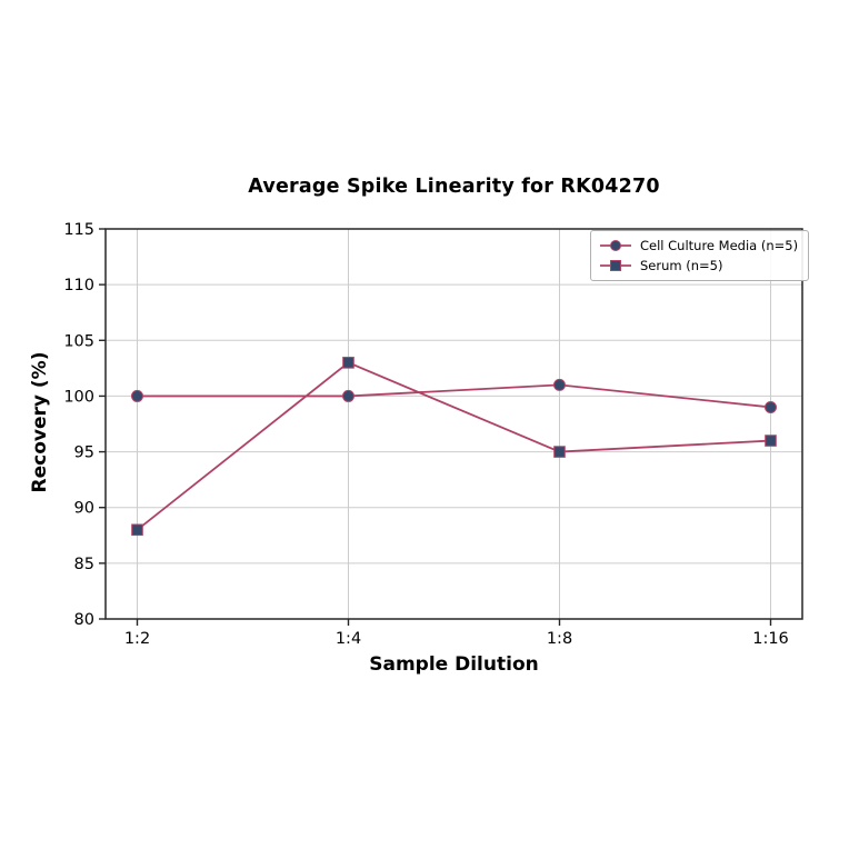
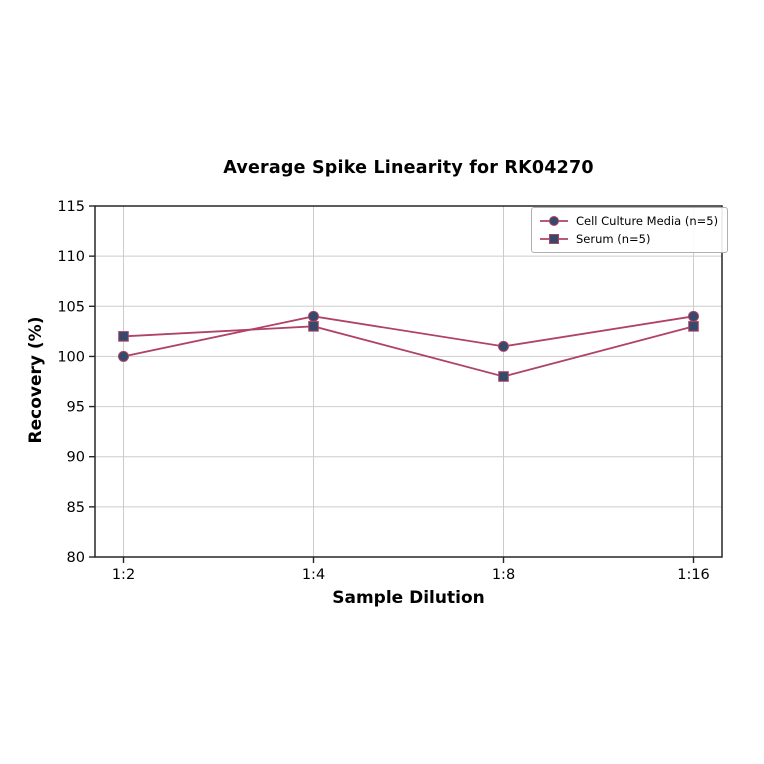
Serum (n=5)/1:2: 88 -> 102
Cell Culture Media (n=5)/1:4: 100 -> 104
Serum (n=5)/1:8: 95 -> 98
Cell Culture Media (n=5)/1:16: 99 -> 104
Serum (n=5)/1:16: 96 -> 103
